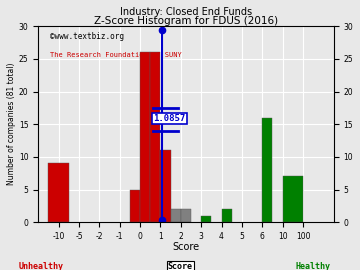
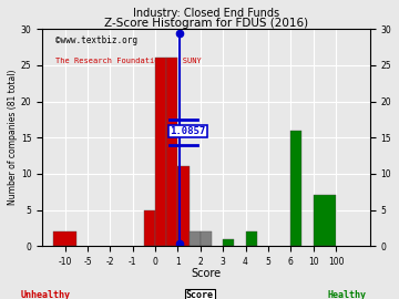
-10: 9 -> 2
